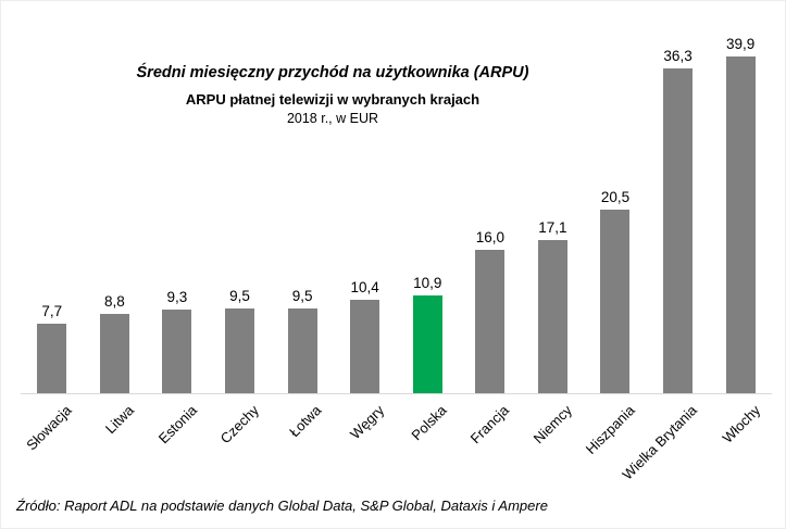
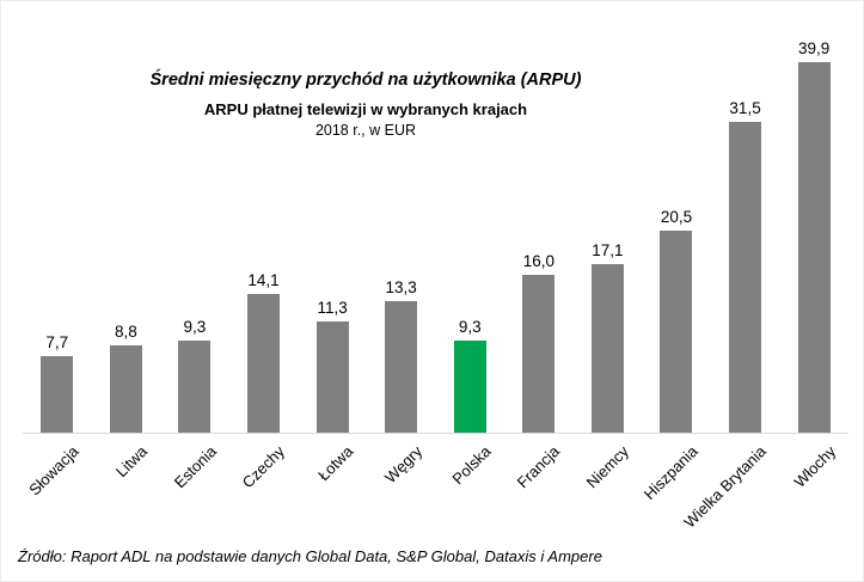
Czechy: 9,5 -> 14,1
Łotwa: 9,5 -> 11,3
Węgry: 10,4 -> 13,3
Polska: 10,9 -> 9,3
Wielka Brytania: 36,3 -> 31,5
